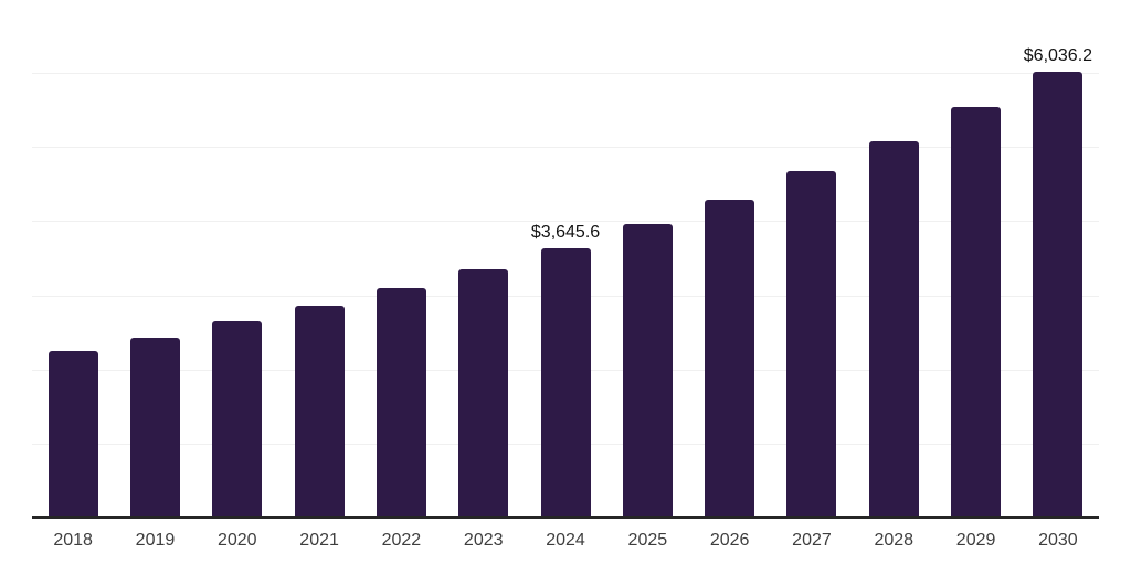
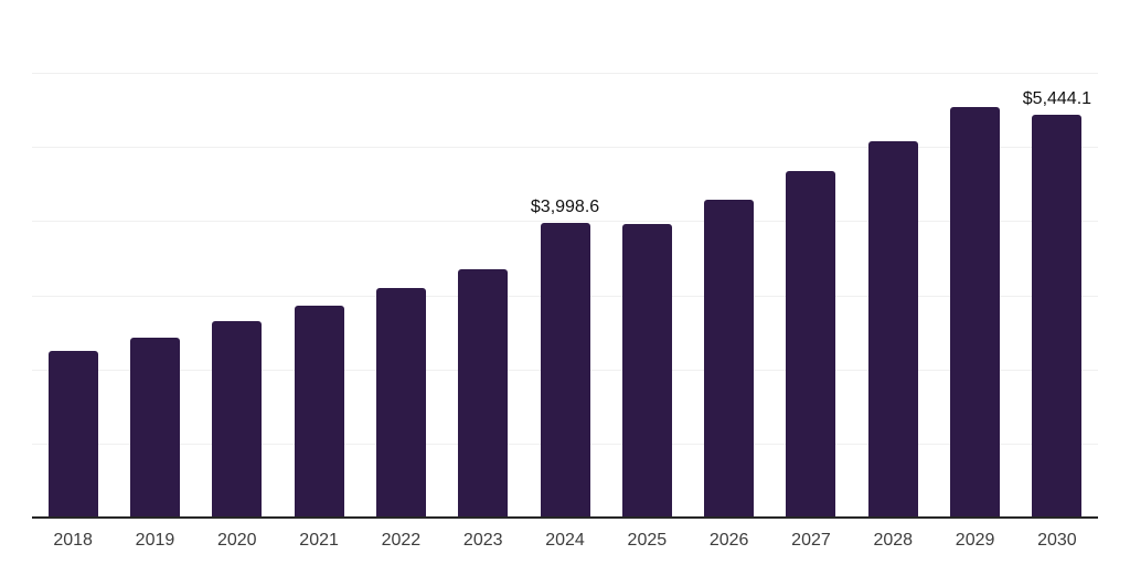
2024: $3,645.6 -> $3,998.6
2030: $6,036.2 -> $5,444.1
